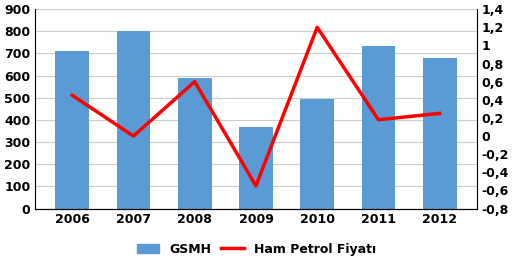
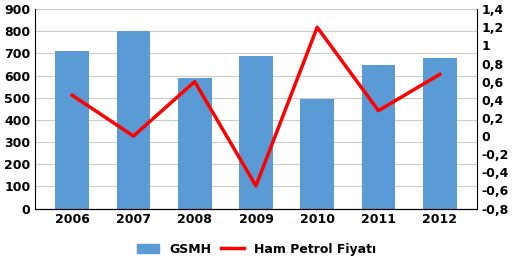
GSMH/2009: 370 -> 690
GSMH/2011: 735 -> 650
Ham Petrol Fiyatı/2011: 0,18 -> 0,28
Ham Petrol Fiyatı/2012: 0,25 -> 0,68
